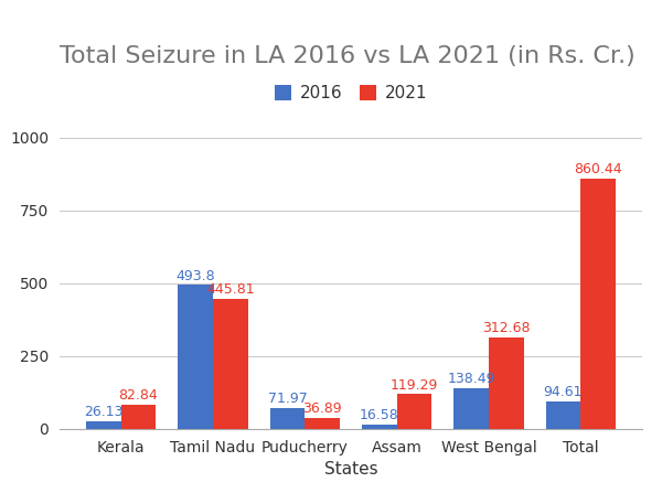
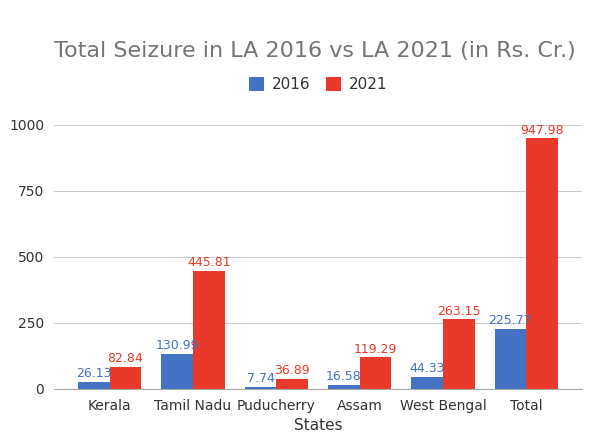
2016/Tamil Nadu: 493.8 -> 130.99
2016/Puducherry: 71.97 -> 7.74
2016/West Bengal: 138.49 -> 44.33
2021/West Bengal: 312.68 -> 263.15
2016/Total: 94.61 -> 225.77
2021/Total: 860.44 -> 947.98
